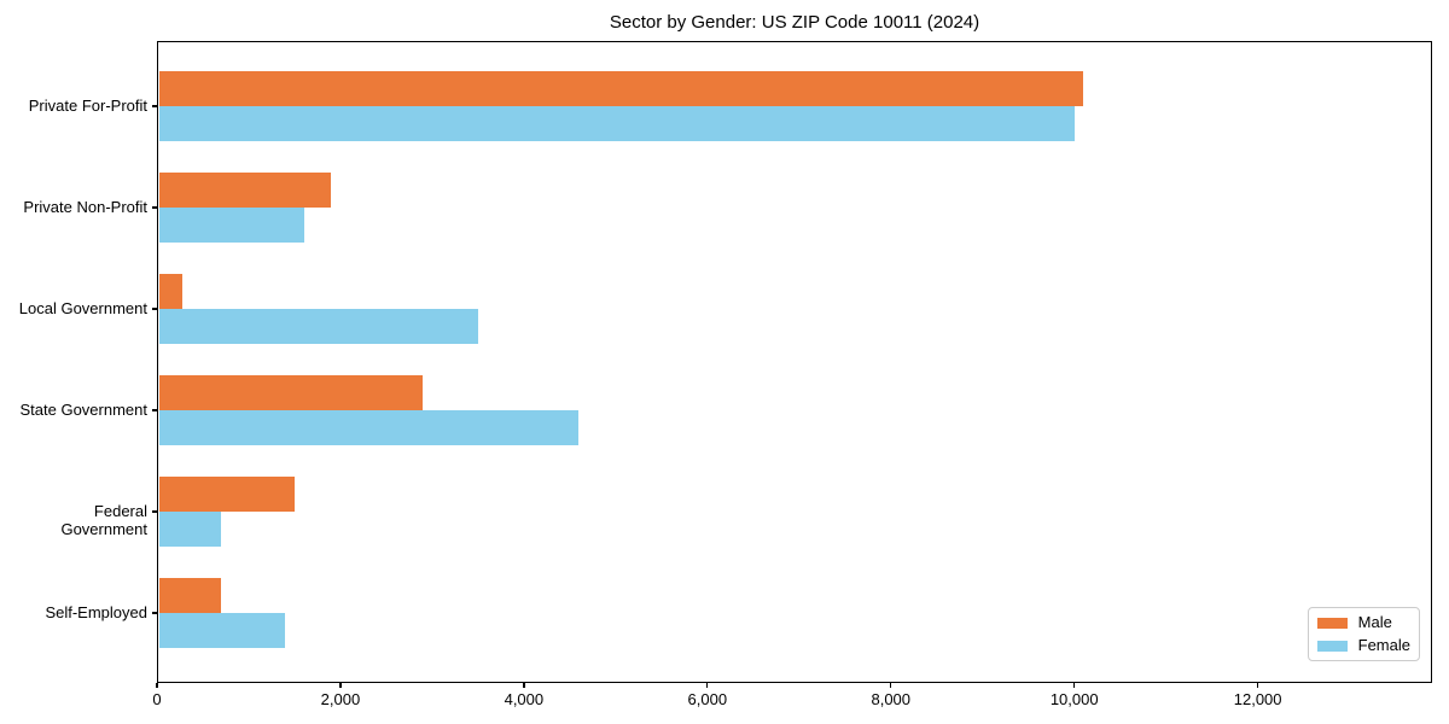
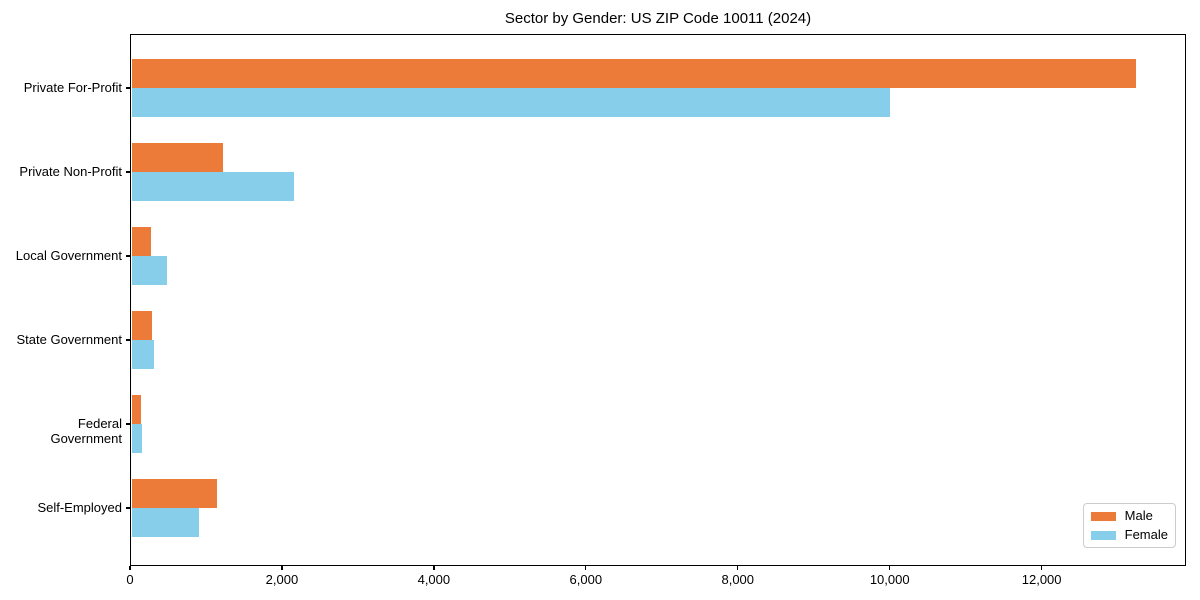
Male/Private For-Profit: 10100 -> 13200
Male/Private Non-Profit: 1900 -> 1200
Female/Private Non-Profit: 1600 -> 2200
Female/Local Government: 3500 -> 500
Male/State Government: 2900 -> 300
Female/State Government: 4600 -> 300
Male/Federal Government: 1500 -> 100
Female/Federal Government: 700 -> 200
Male/Self-Employed: 700 -> 1100
Female/Self-Employed: 1400 -> 900
